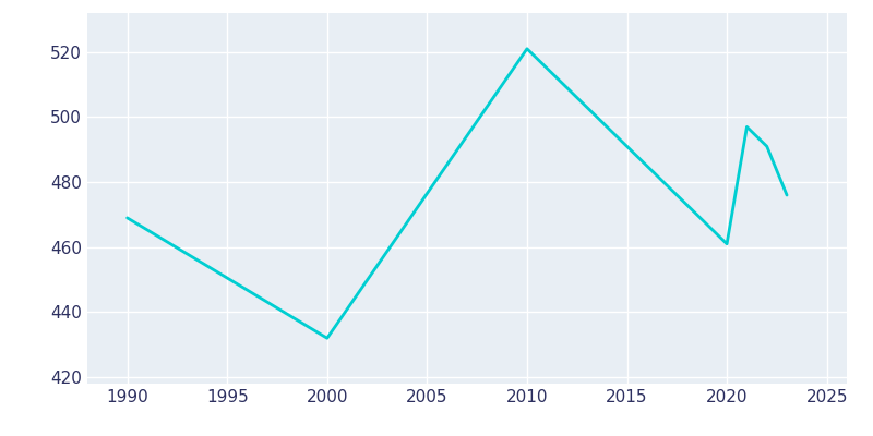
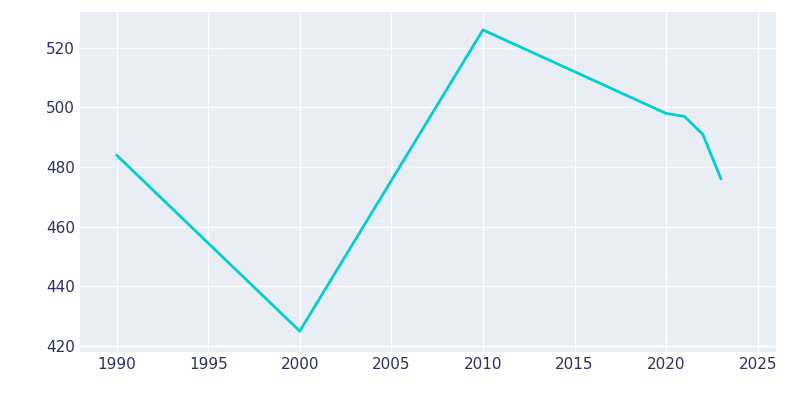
1990: 469 -> 484
2000: 432 -> 425
2010: 521 -> 526
2020: 461 -> 498
